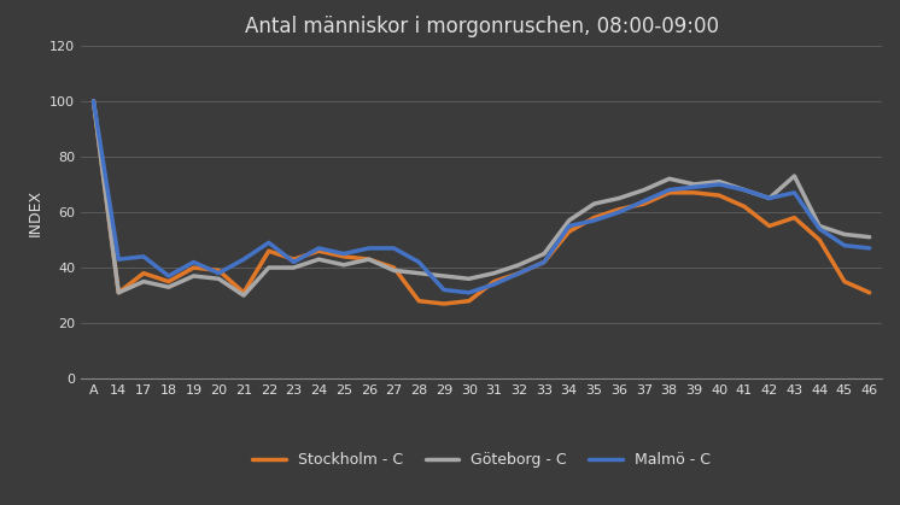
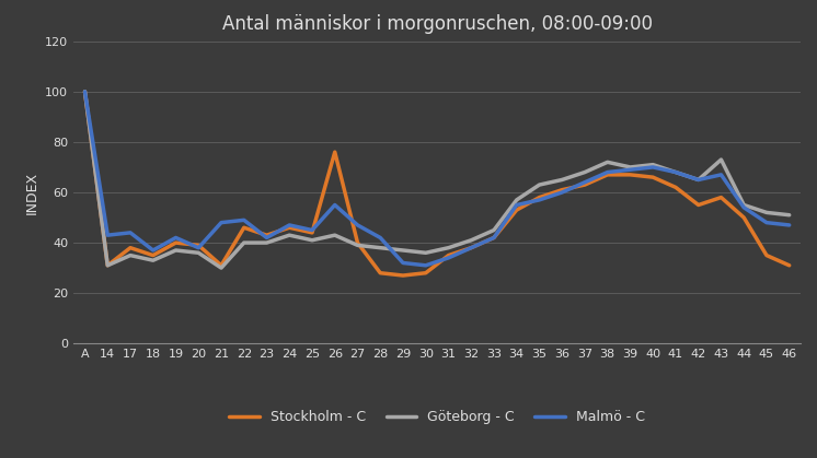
Malmö - C/21: 43 -> 48
Stockholm - C/26: 43 -> 76
Malmö - C/26: 47 -> 55
